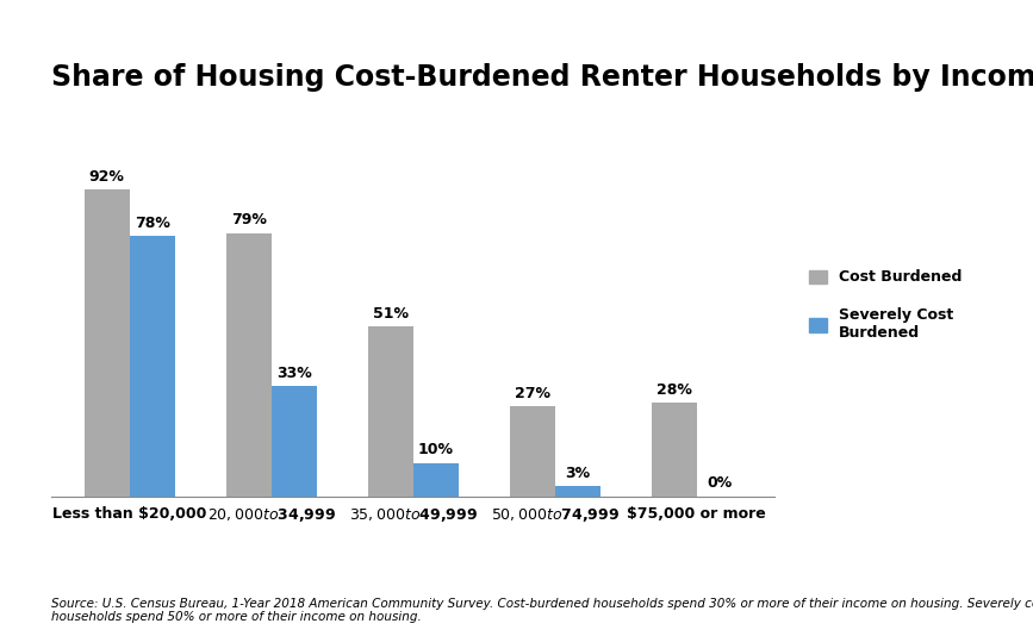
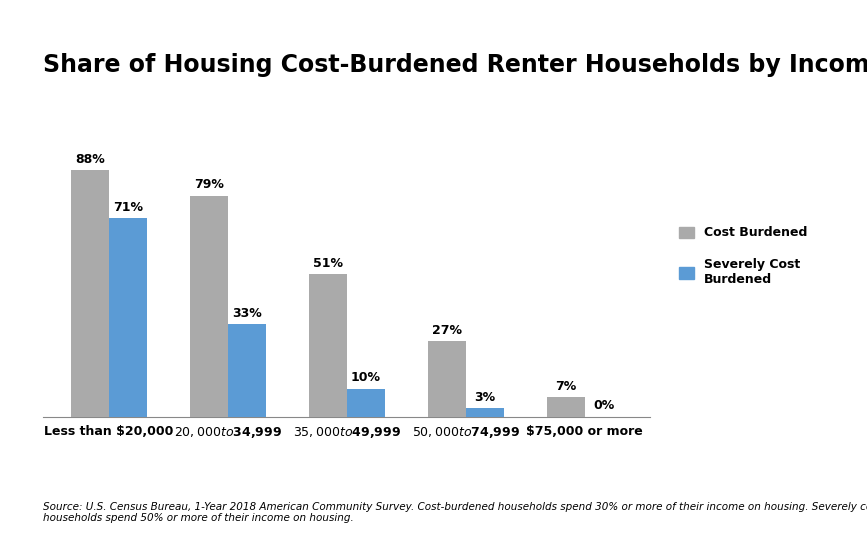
Cost Burdened/Less than $20,000: 92% -> 88%
Severely Cost Burdened/Less than $20,000: 78% -> 71%
Cost Burdened/$75,000 or more: 28% -> 7%
